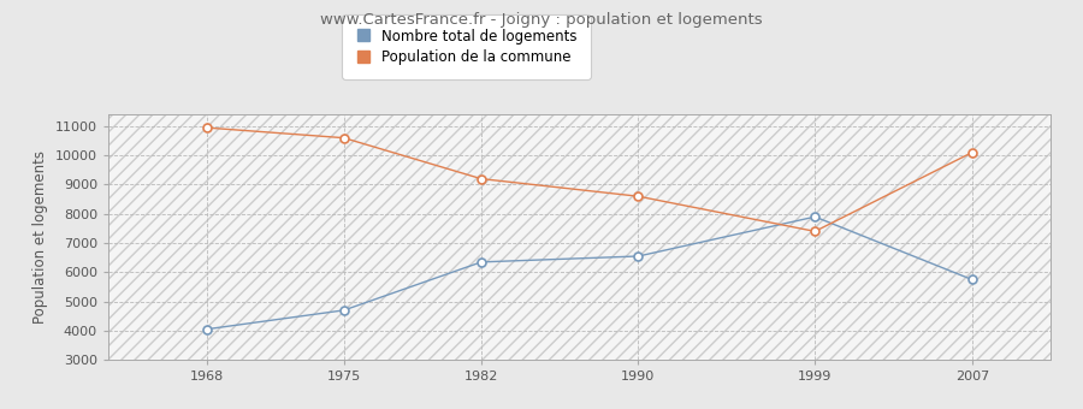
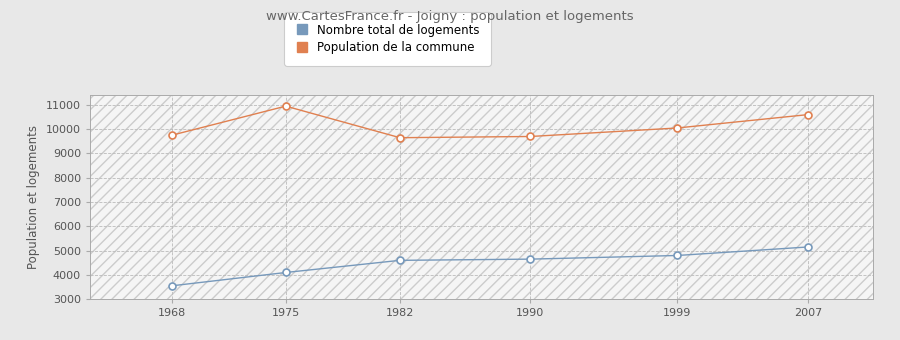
Nombre total de logements/1968: 4050 -> 3550
Population de la commune/1968: 10950 -> 9750
Nombre total de logements/1975: 4700 -> 4100
Population de la commune/1975: 10600 -> 10950
Nombre total de logements/1982: 6350 -> 4600
Population de la commune/1982: 9200 -> 9650
Nombre total de logements/1990: 6550 -> 4650
Population de la commune/1990: 8600 -> 9700
Nombre total de logements/1999: 7900 -> 4800
Population de la commune/1999: 7400 -> 10050
Nombre total de logements/2007: 5750 -> 5150
Population de la commune/2007: 10100 -> 10600
